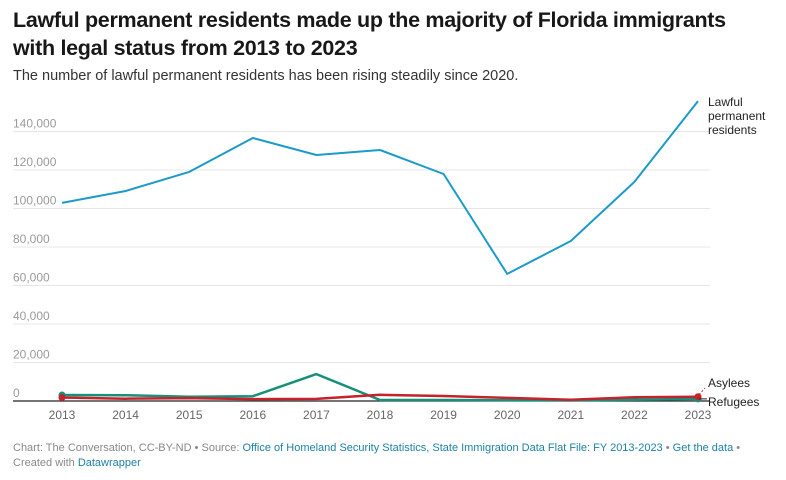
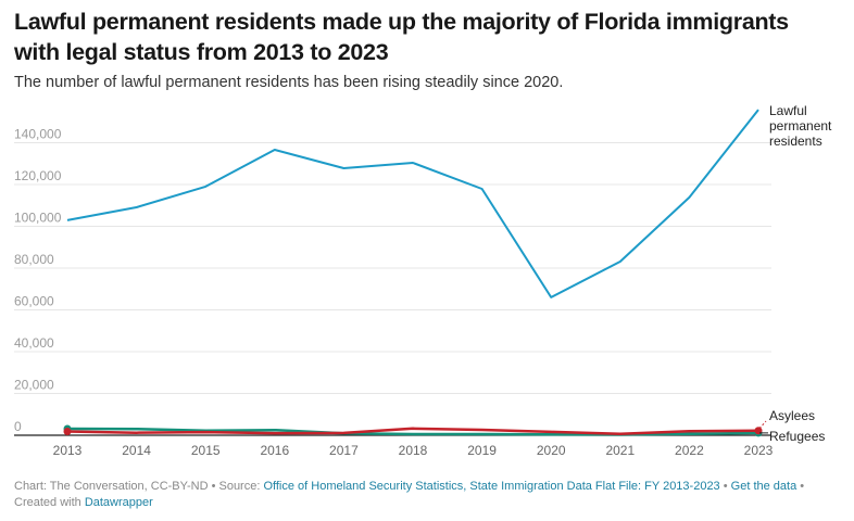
Refugees/2017: 14000 -> 1000
